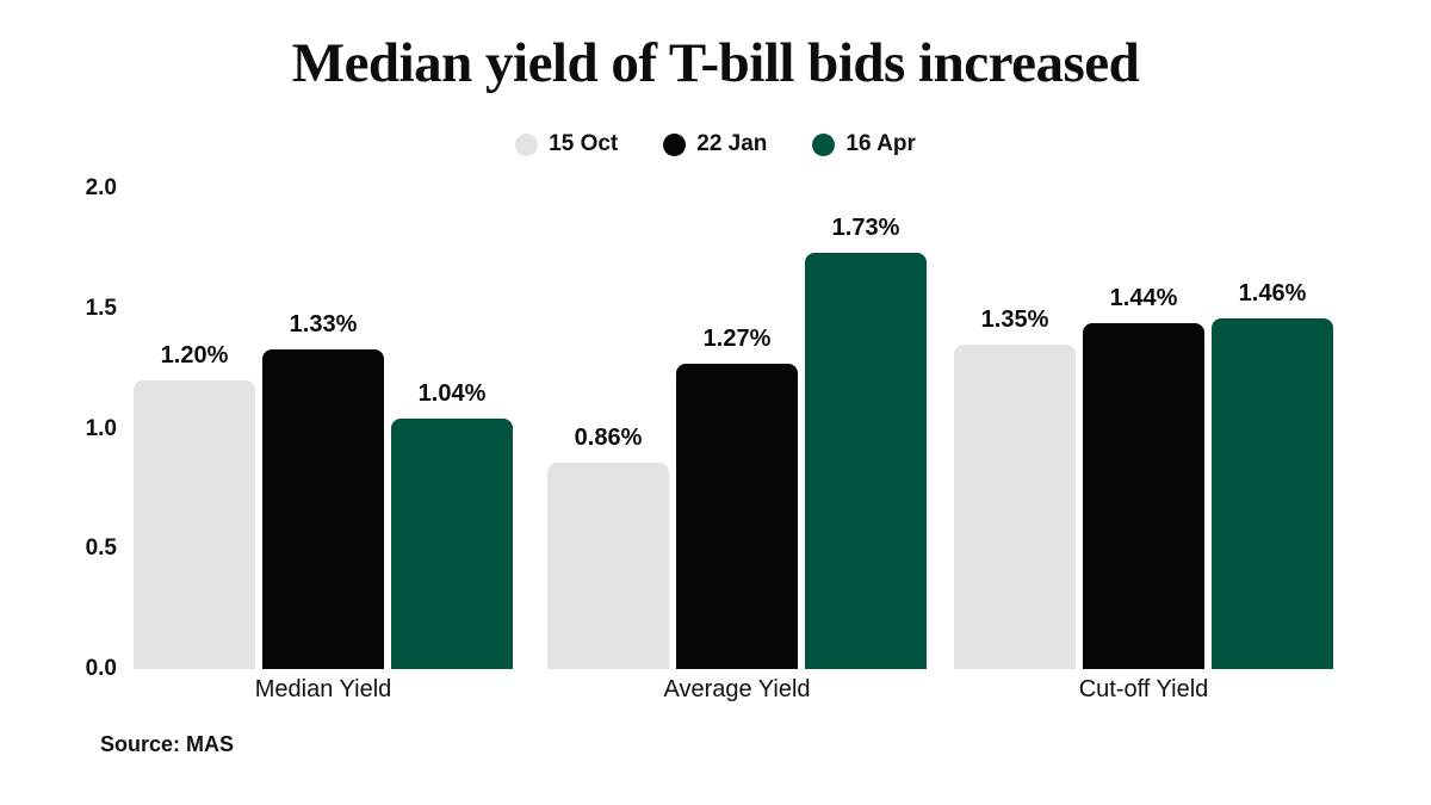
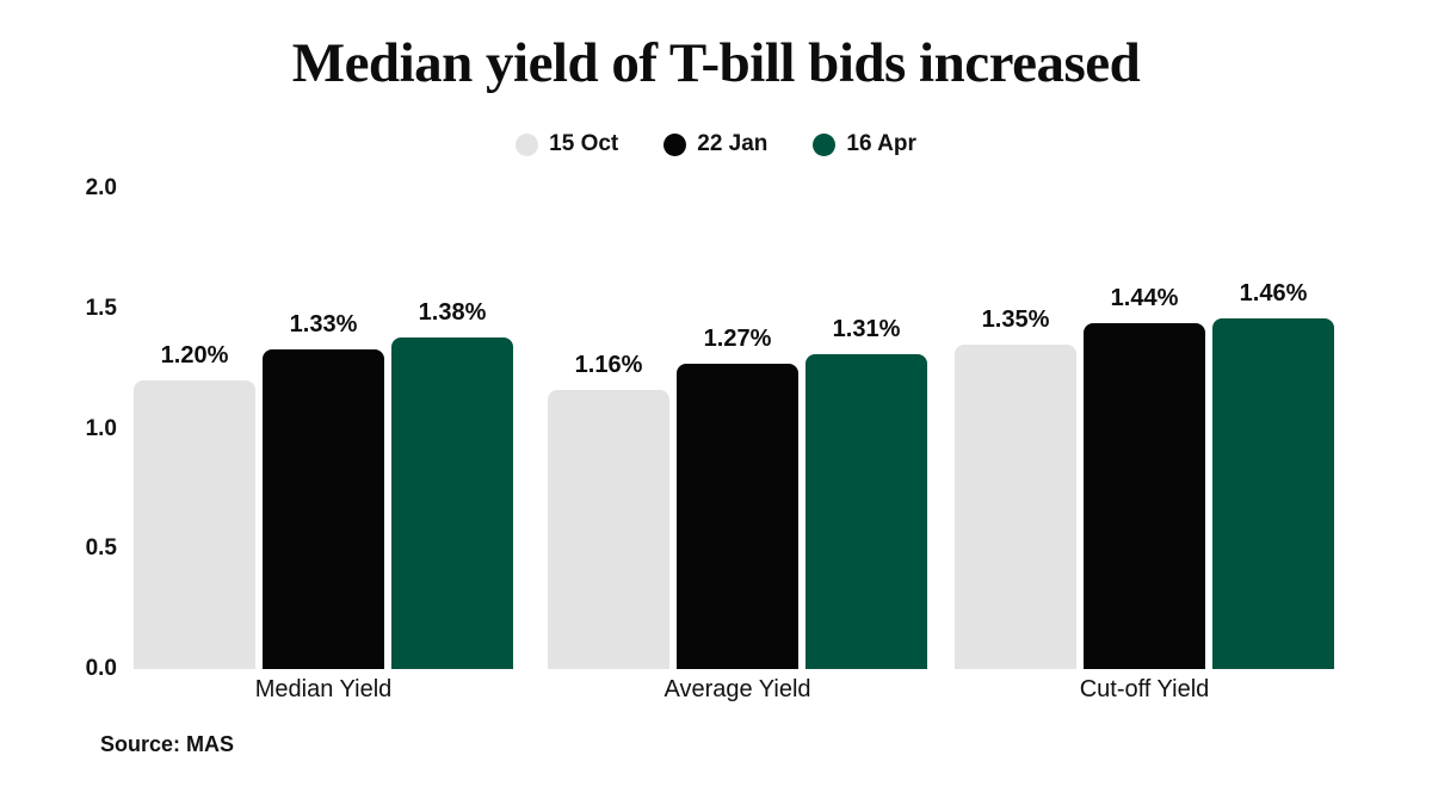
16 Apr/Median Yield: 1.04% -> 1.38%
15 Oct/Average Yield: 0.86% -> 1.16%
16 Apr/Average Yield: 1.73% -> 1.31%
